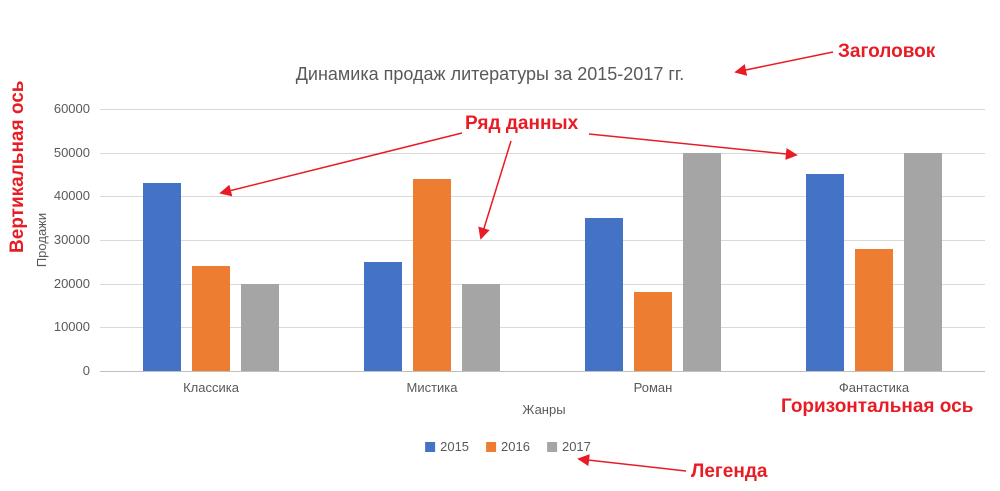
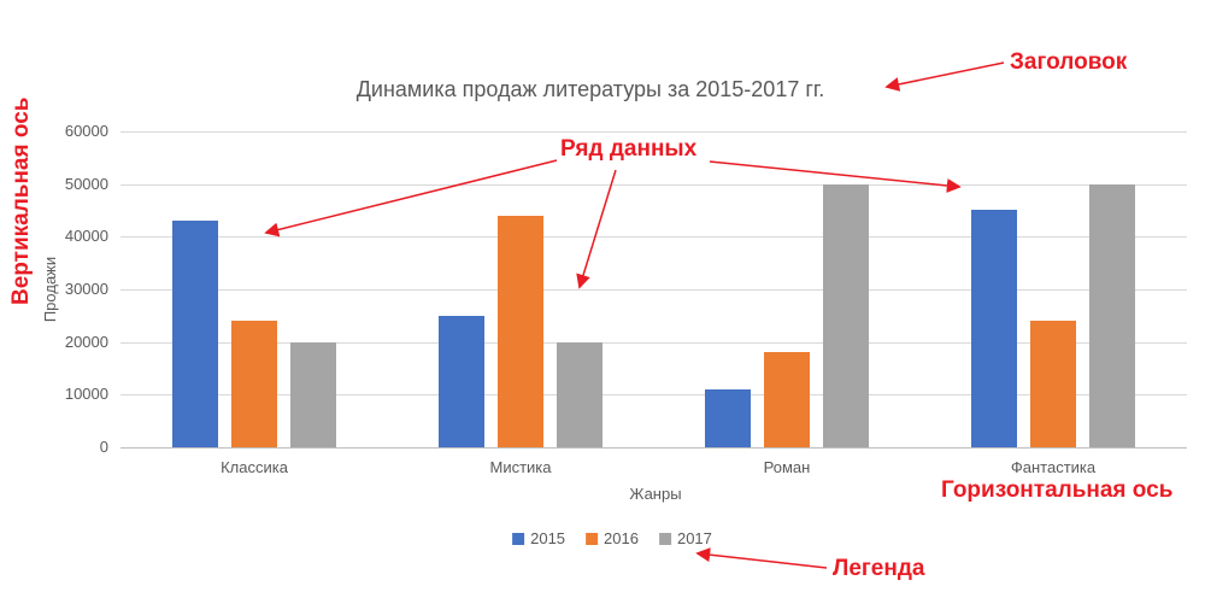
2015/Роман: 35000 -> 11000
2016/Фантастика: 28000 -> 24000
